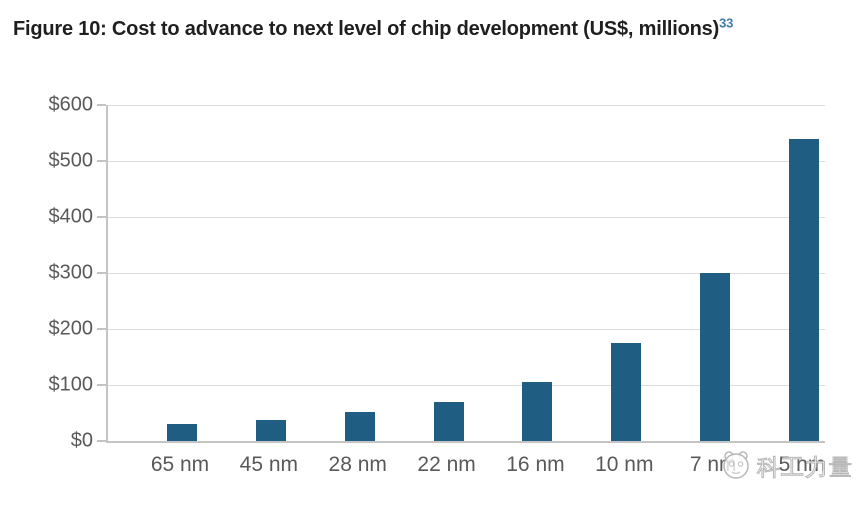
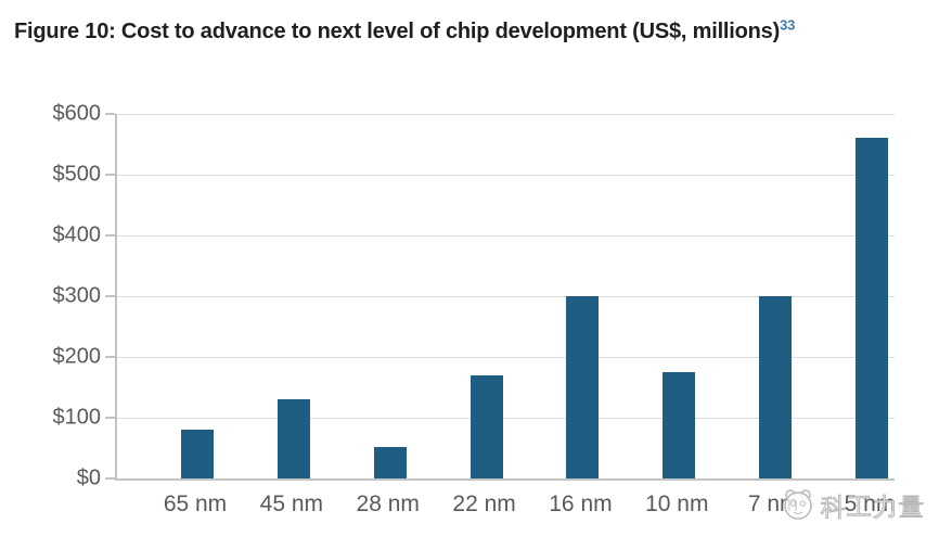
65 nm: $30 -> $80
45 nm: $40 -> $130
22 nm: $70 -> $170
16 nm: $110 -> $300
5 nm: $540 -> $560
